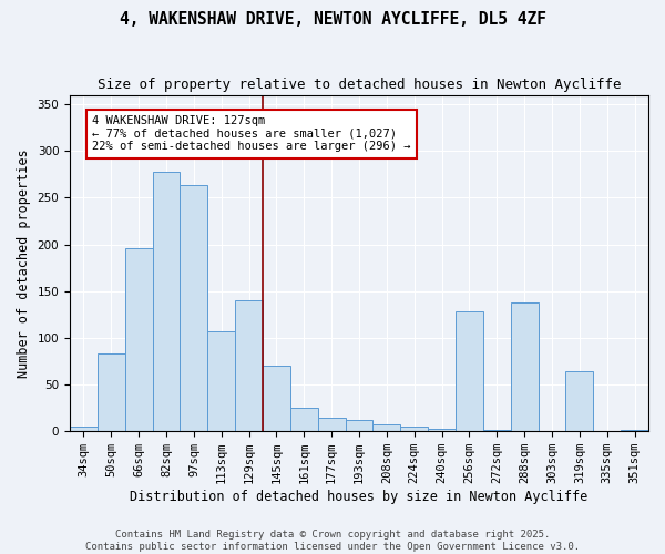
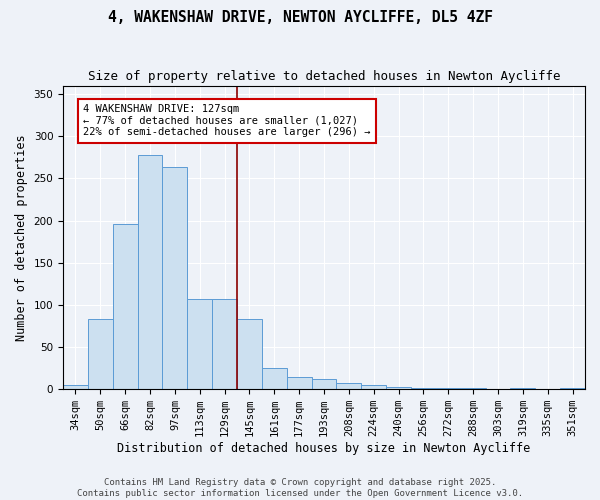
129sqm: 140 -> 107
145sqm: 70 -> 83
256sqm: 128 -> 1
288sqm: 138 -> 1
319sqm: 64 -> 1
